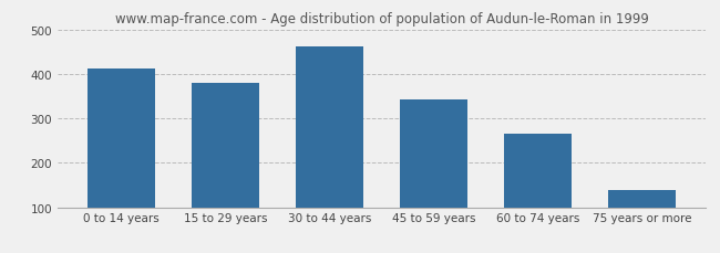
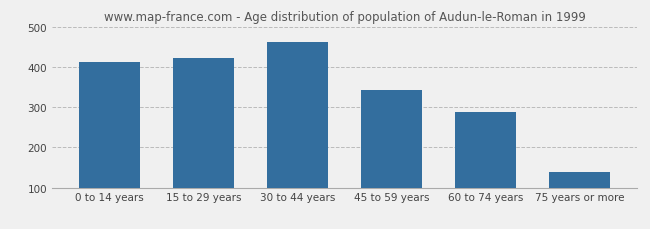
15 to 29 years: 380 -> 422
60 to 74 years: 265 -> 288
